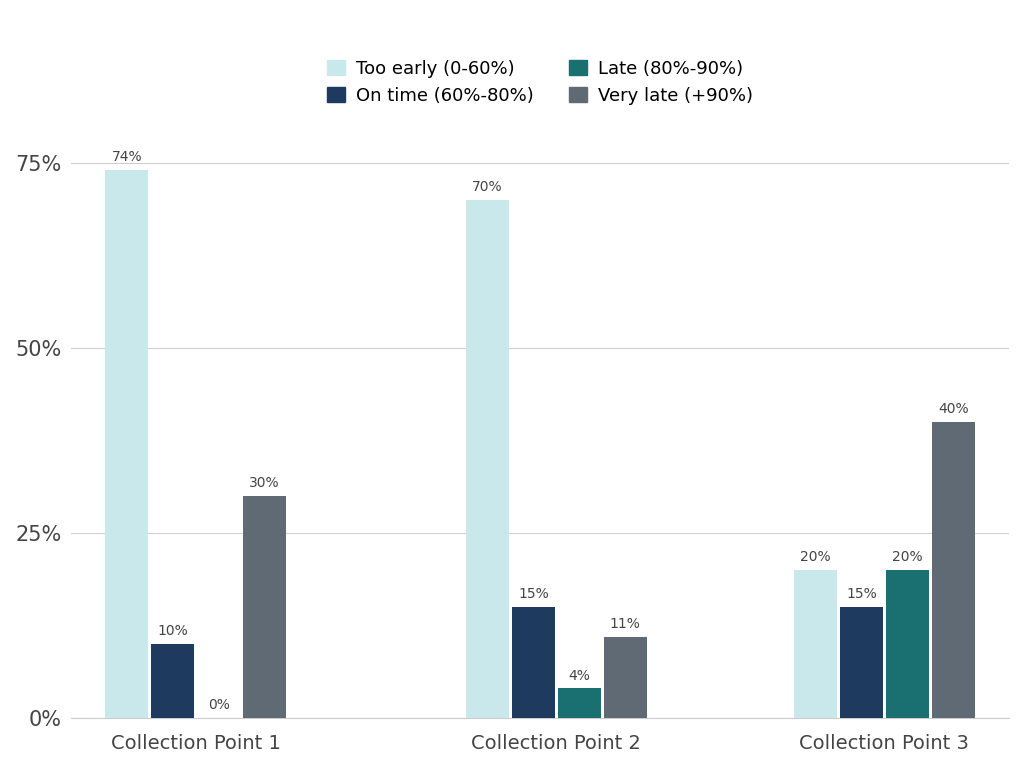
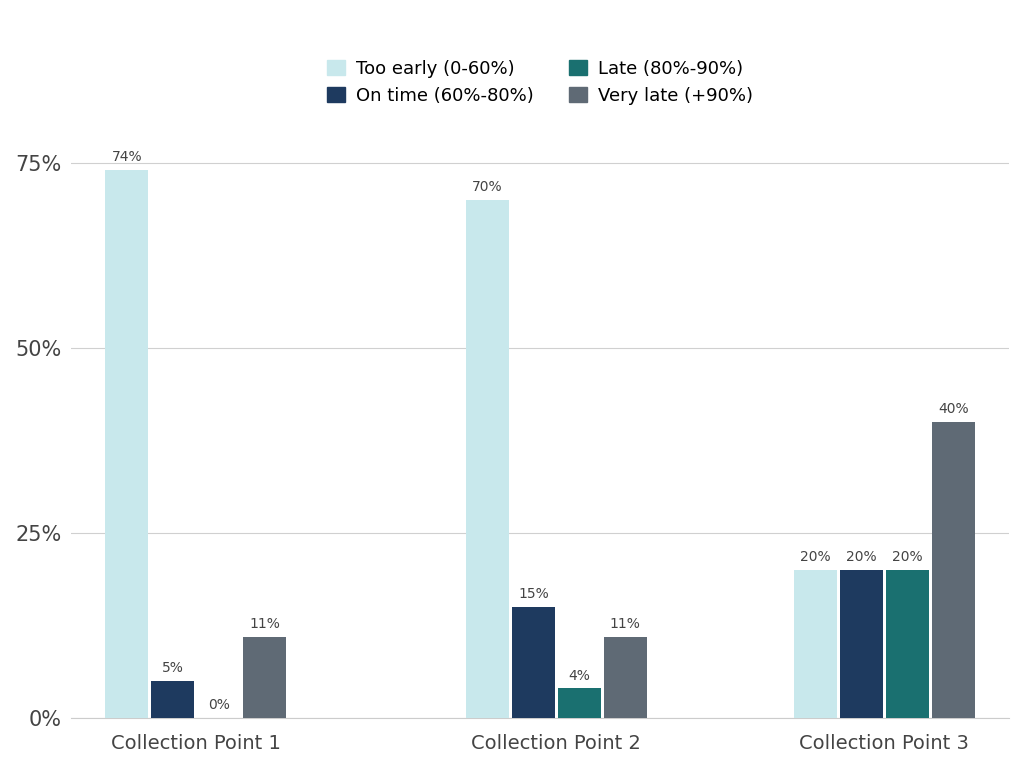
On time (60%-80%)/Collection Point 1: 10% -> 5%
Very late (+90%)/Collection Point 1: 30% -> 11%
On time (60%-80%)/Collection Point 3: 15% -> 20%
